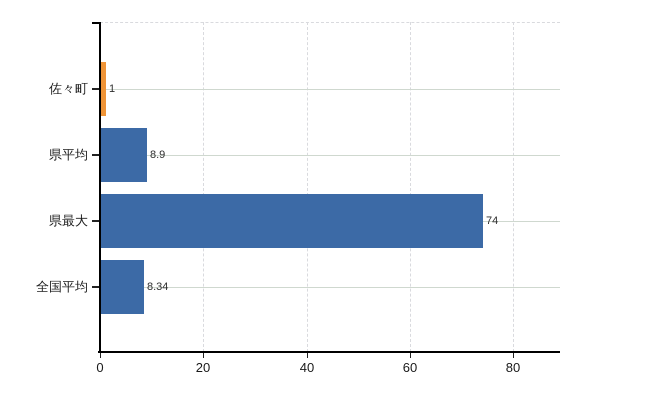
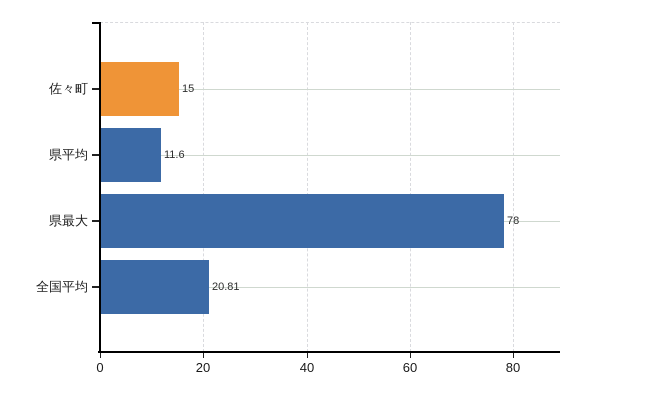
佐々町: 1 -> 15
県平均: 8.9 -> 11.6
県最大: 74 -> 78
全国平均: 8.34 -> 20.81
